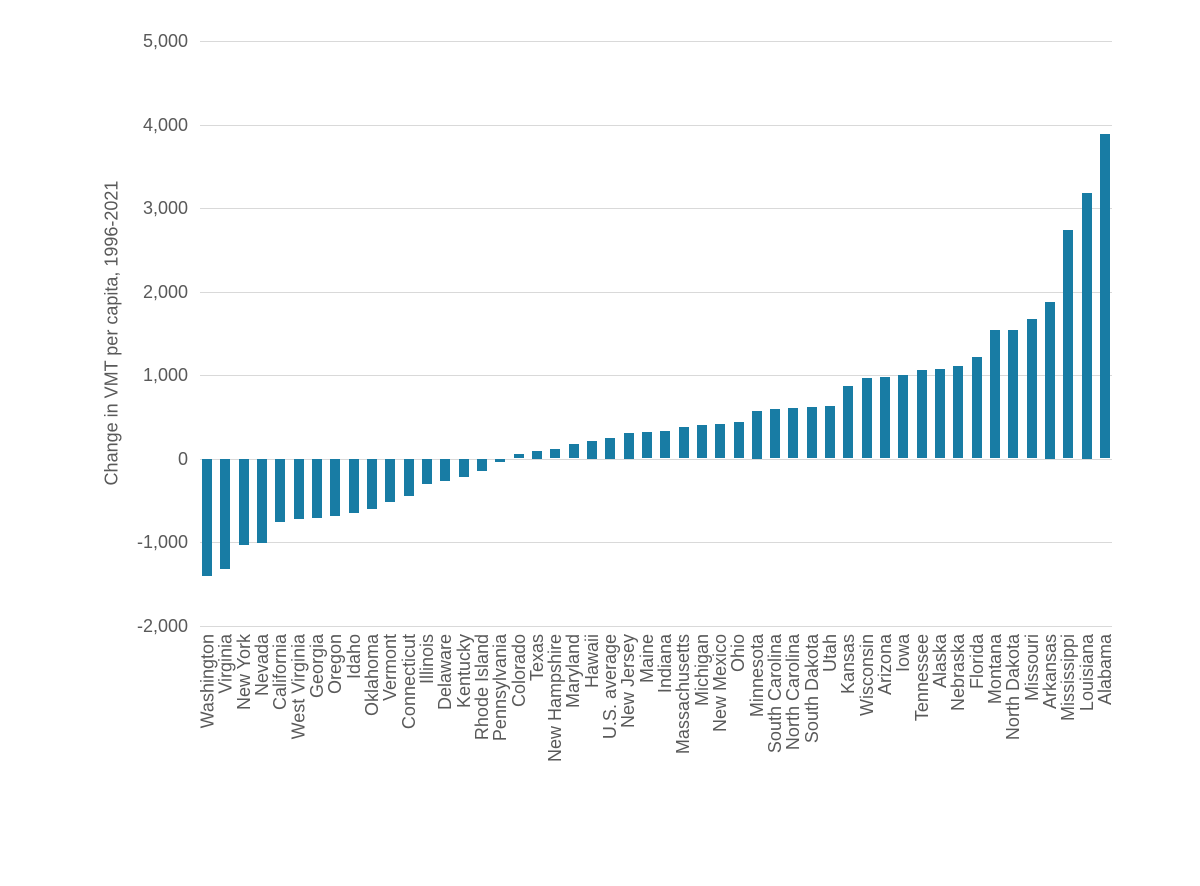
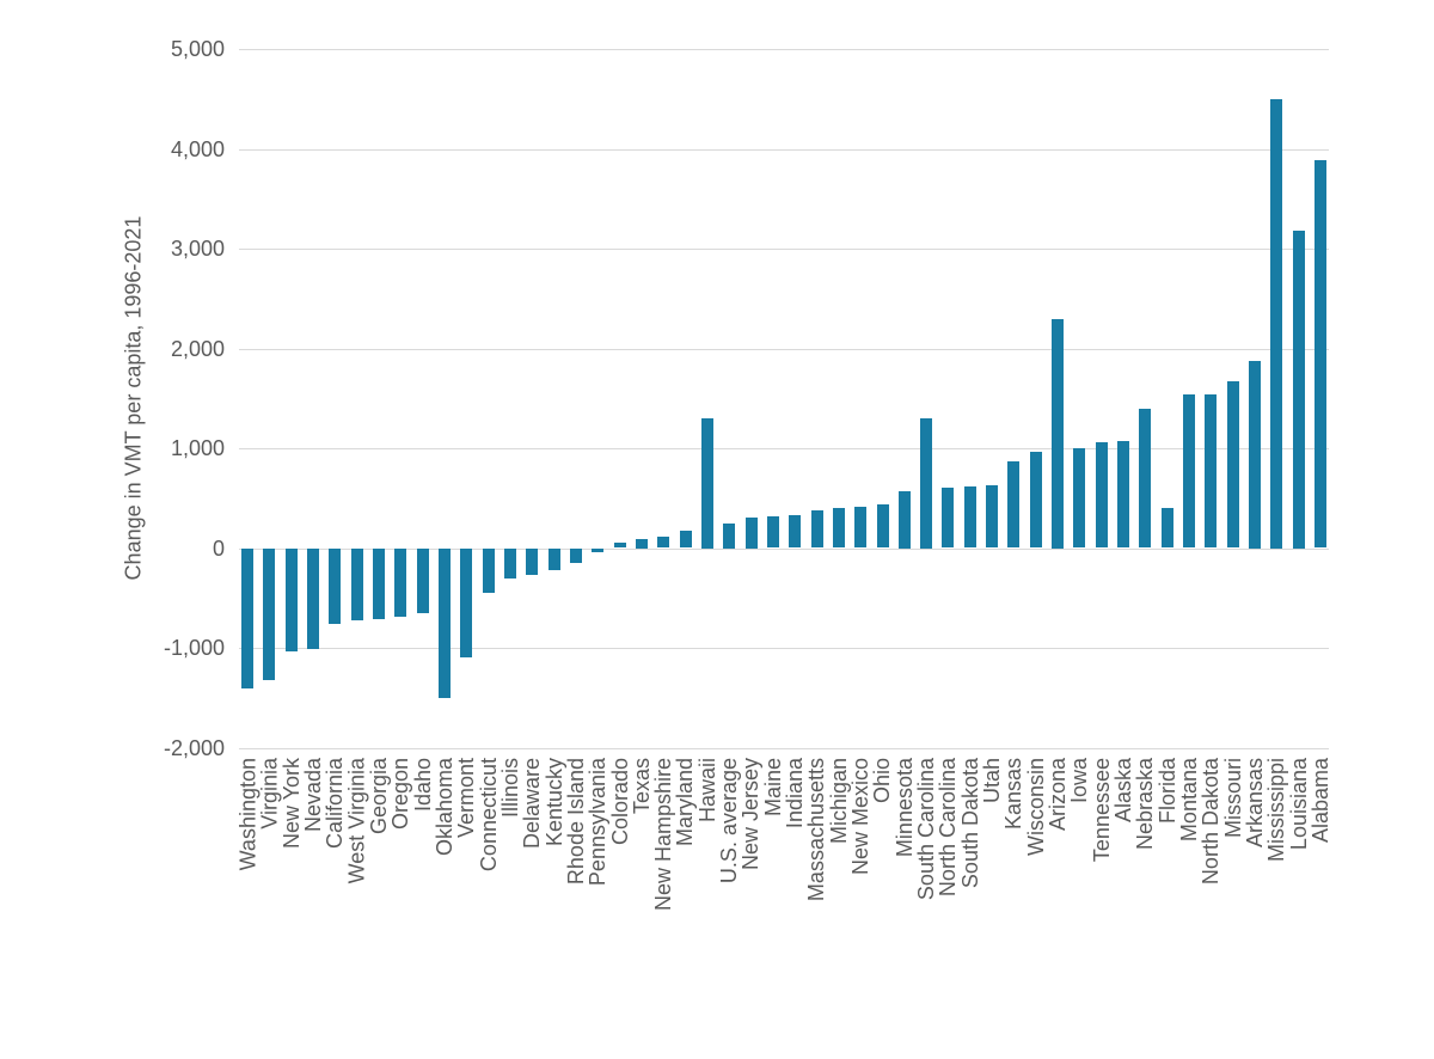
Oklahoma: -600 -> -1500
Vermont: -500 -> -1100
Hawaii: 200 -> 1300
South Carolina: 600 -> 1300
Arizona: 1000 -> 2300
Nebraska: 1100 -> 1400
Florida: 1200 -> 400
Mississippi: 2700 -> 4500
